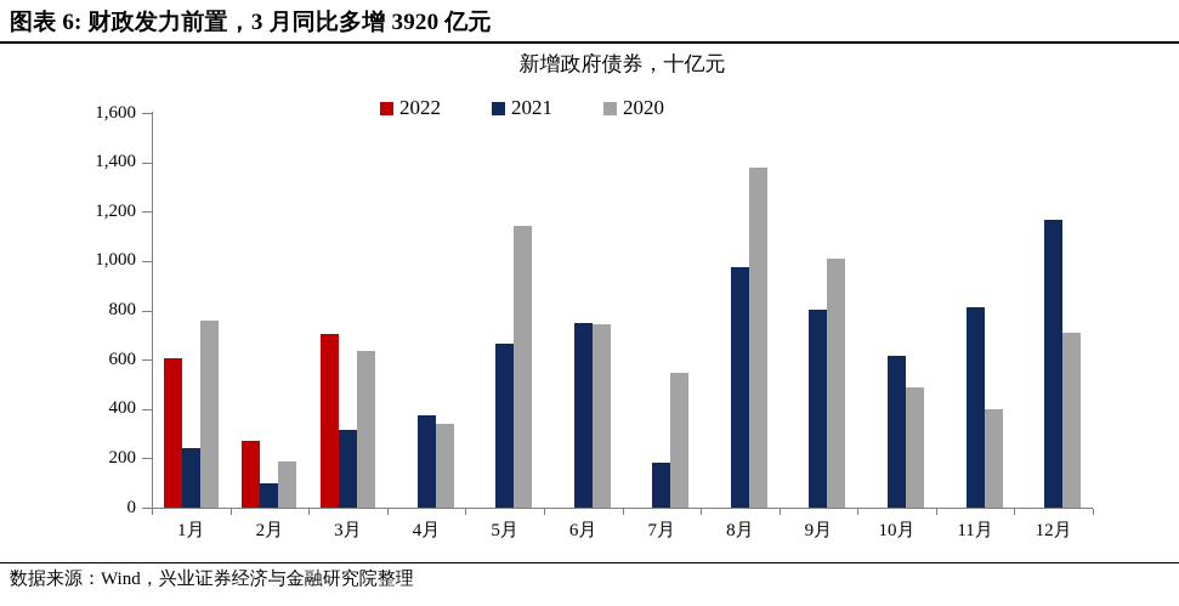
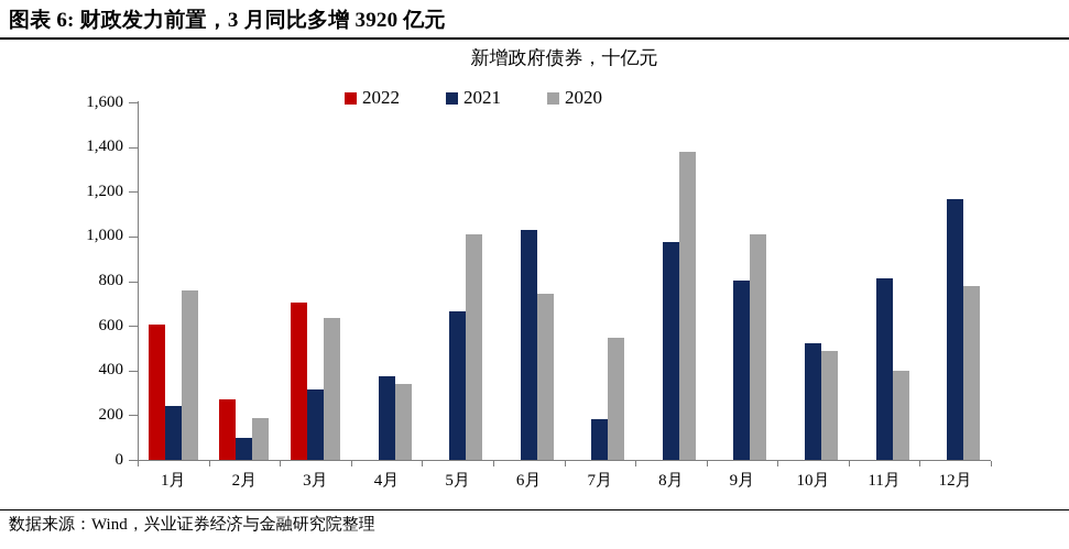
2020/5月: 1140 -> 1010
2021/6月: 750 -> 1030
2021/10月: 620 -> 520
2020/12月: 710 -> 780
